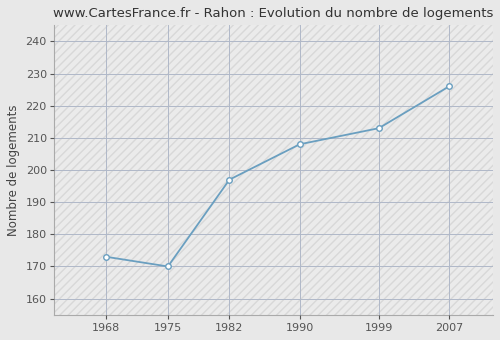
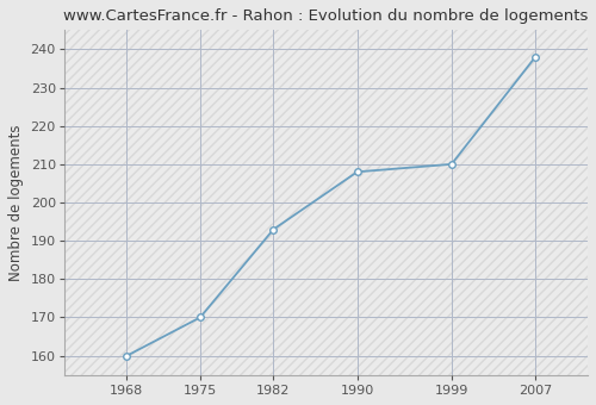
1968: 173 -> 160
1982: 197 -> 193
1999: 213 -> 210
2007: 226 -> 238
